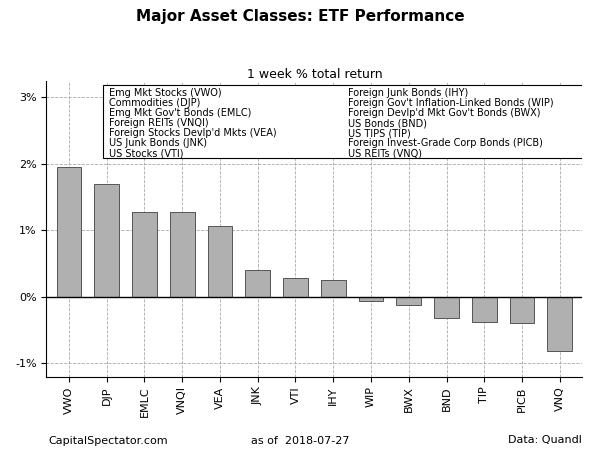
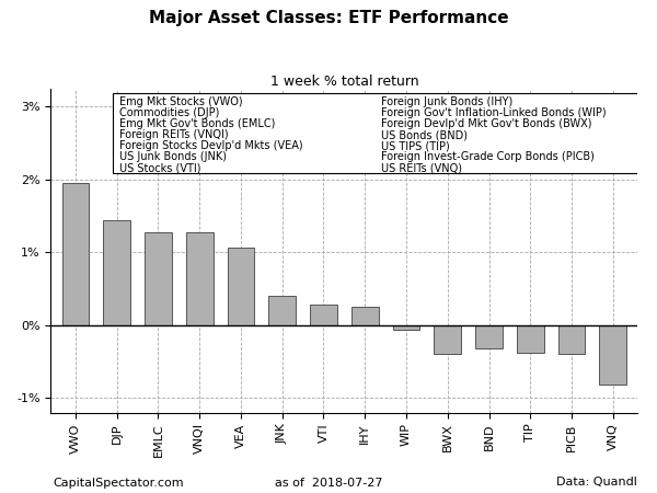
DJP: 1.70% -> 1.44%
BWX: -0.13% -> -0.40%
